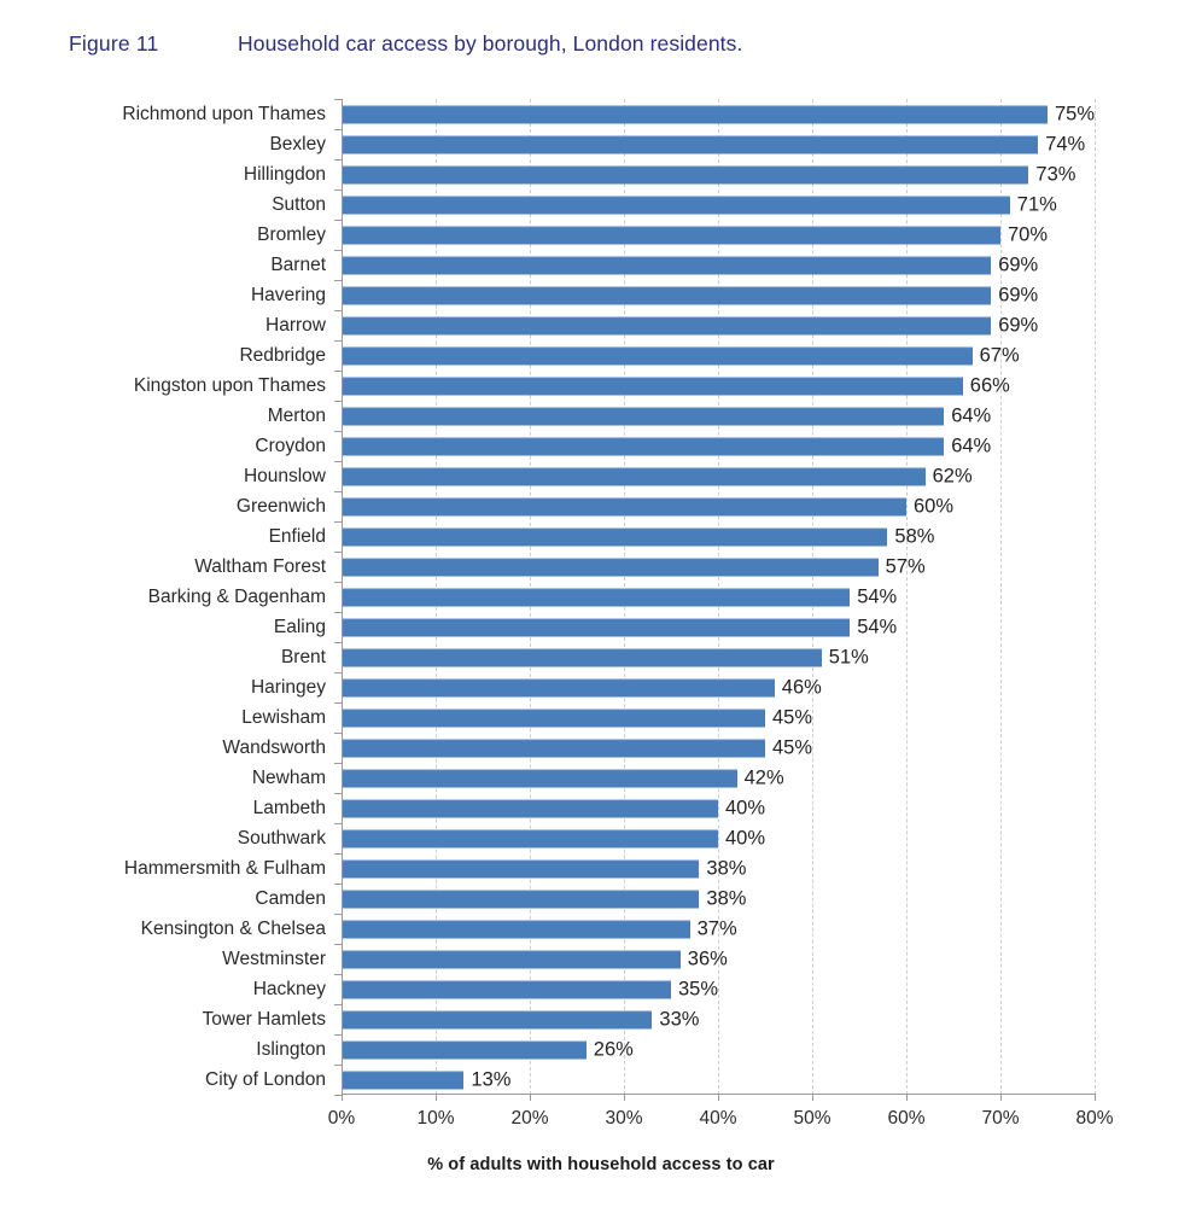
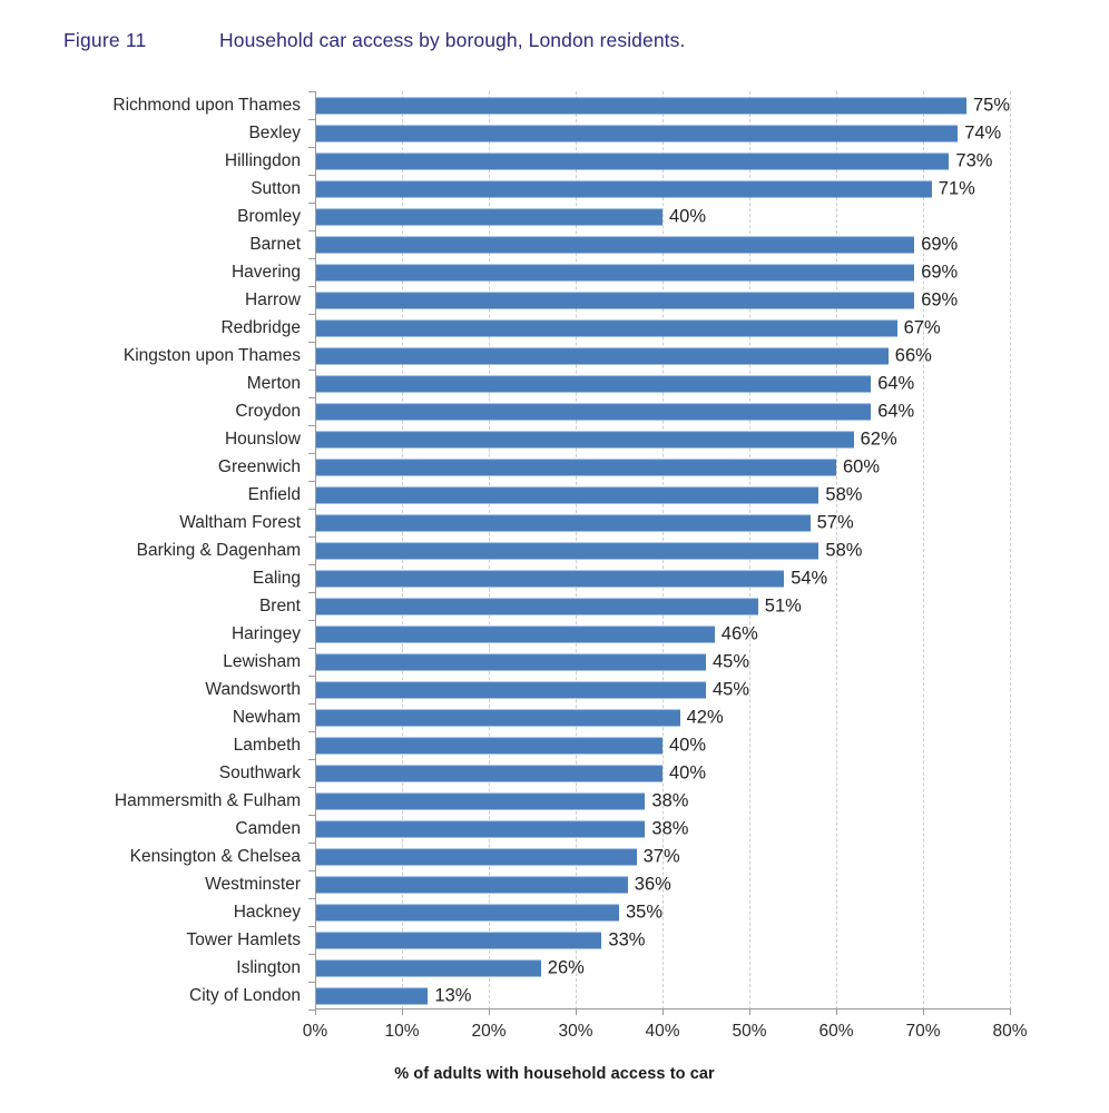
Bromley: 70% -> 40%
Barking & Dagenham: 54% -> 58%
